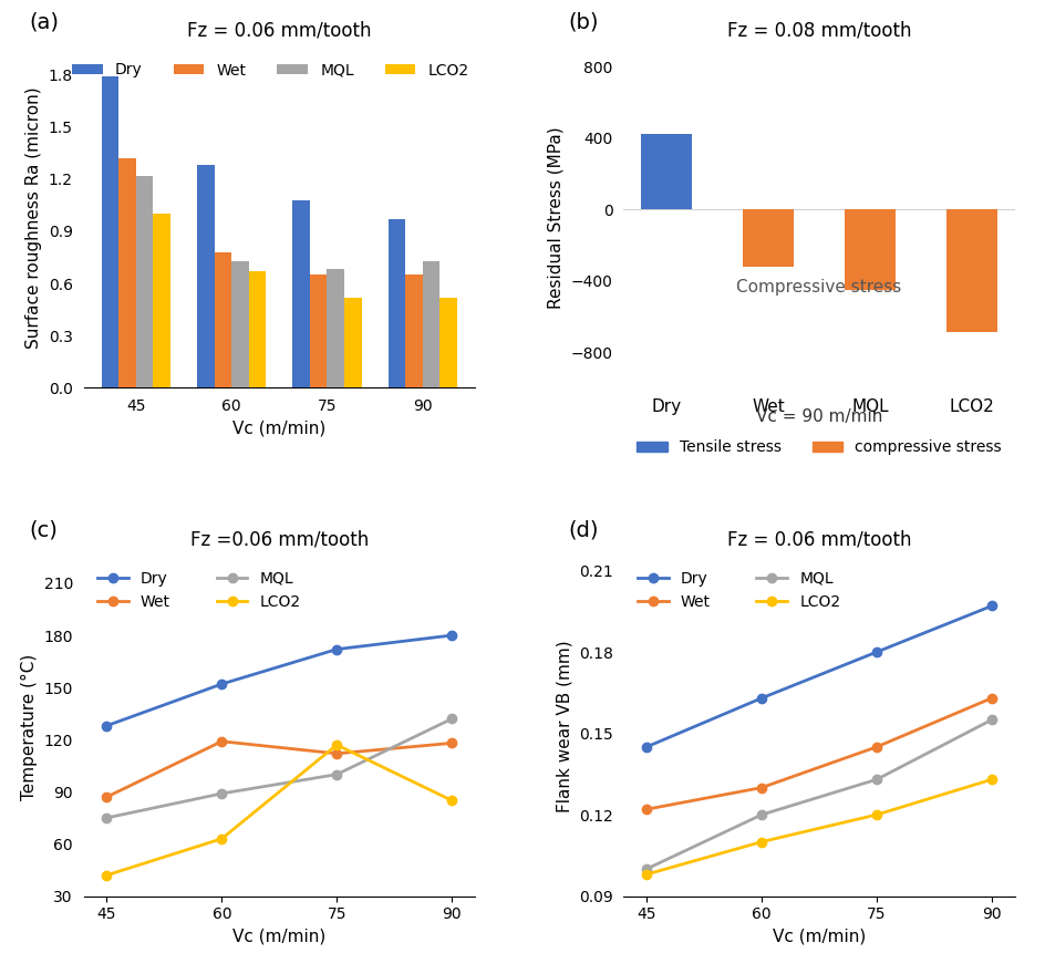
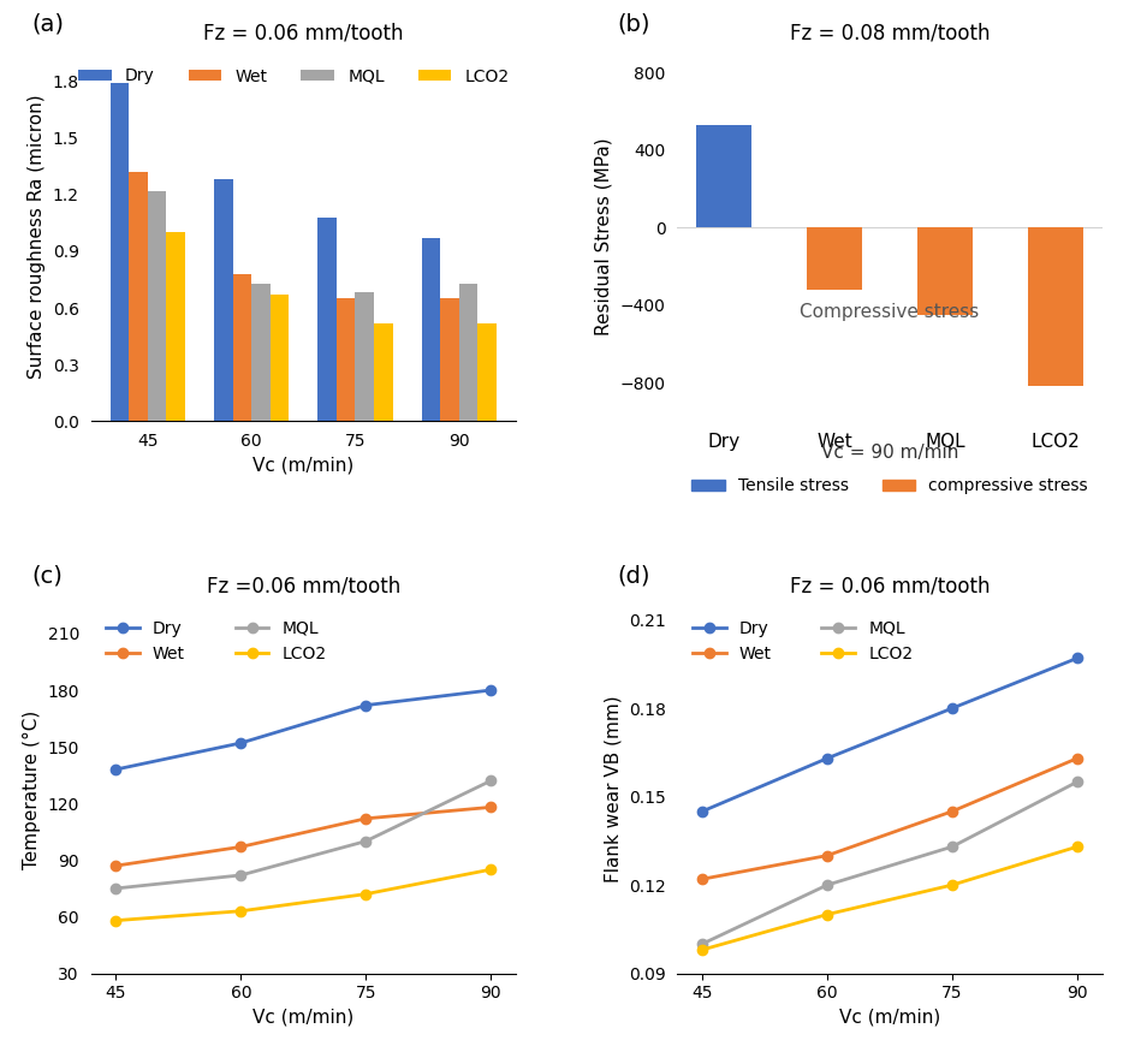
Fz = 0.08 mm/tooth/Dry: 420 -> 530
Fz = 0.08 mm/tooth/LCO2: -690 -> -820
Fz =0.06 mm/tooth/Dry/45: 128 -> 138
Fz =0.06 mm/tooth/LCO2/45: 42 -> 58
Fz =0.06 mm/tooth/Wet/60: 119 -> 97
Fz =0.06 mm/tooth/MQL/60: 89 -> 82
Fz =0.06 mm/tooth/LCO2/75: 117 -> 72
